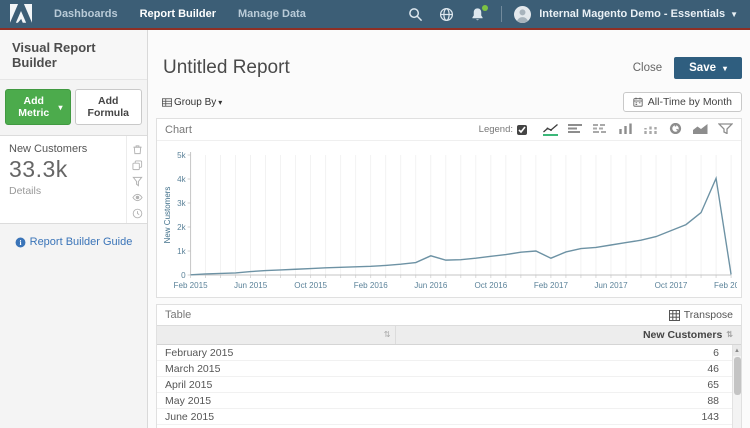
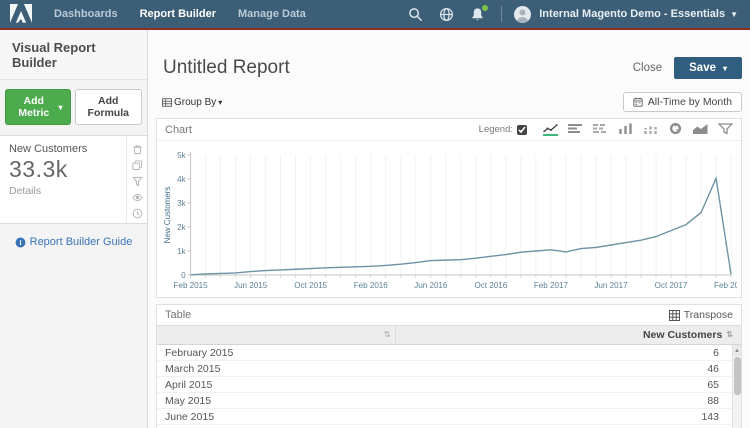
Jun 2016: 0.8k -> 0.6k
Feb 2017: 0.7k -> 1.0k
